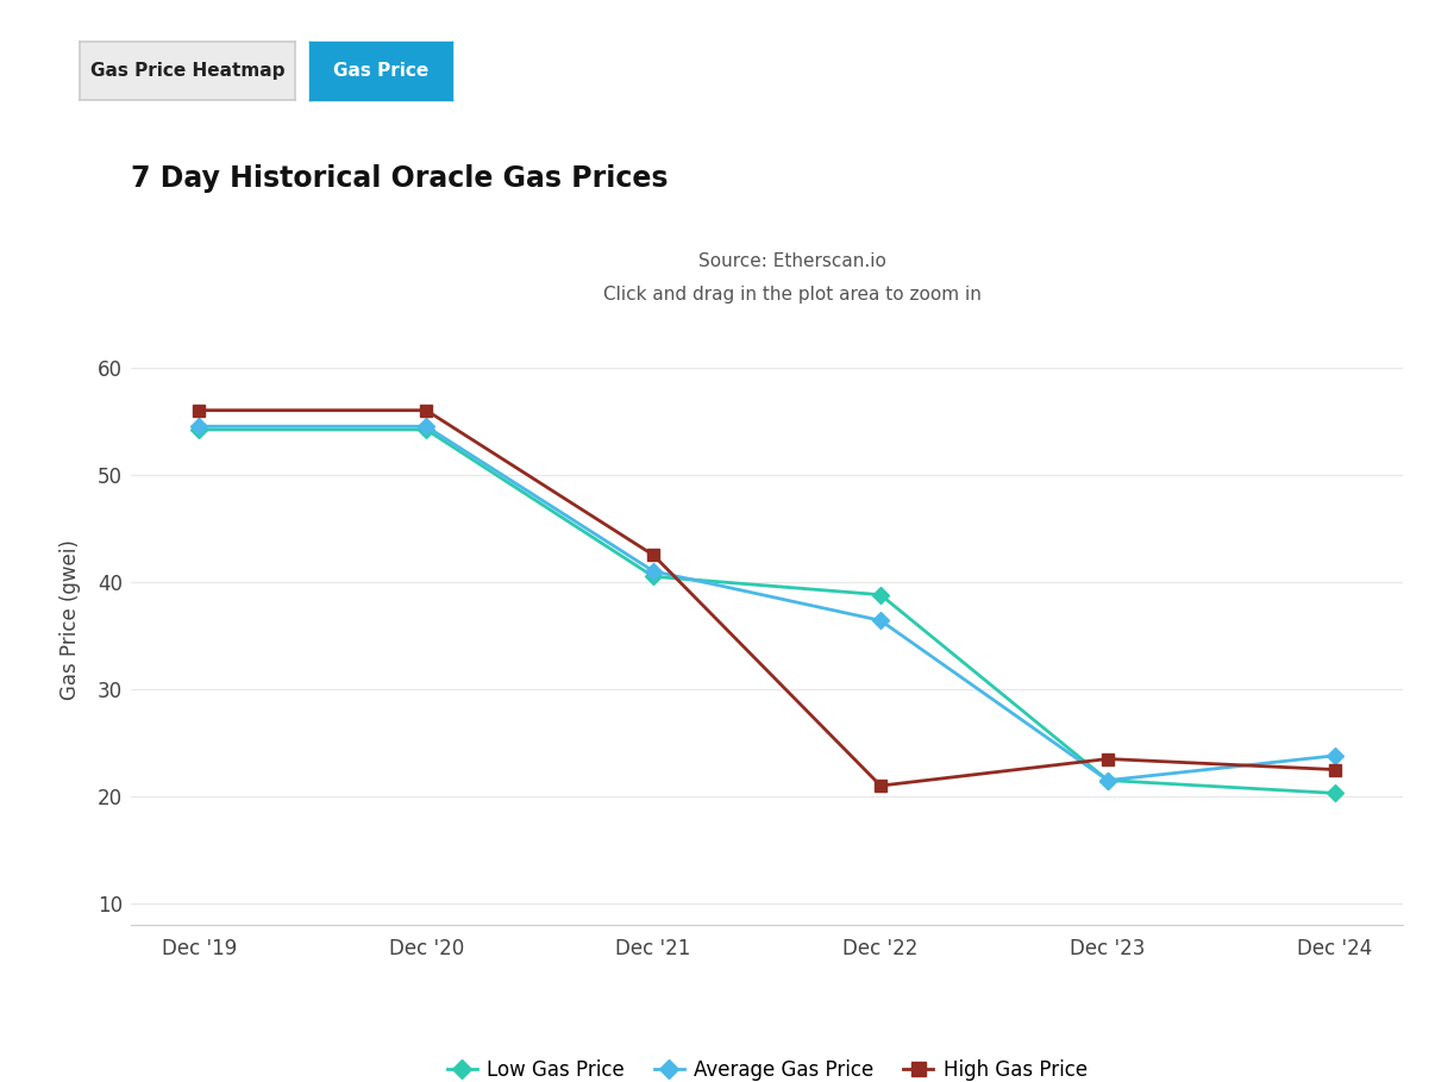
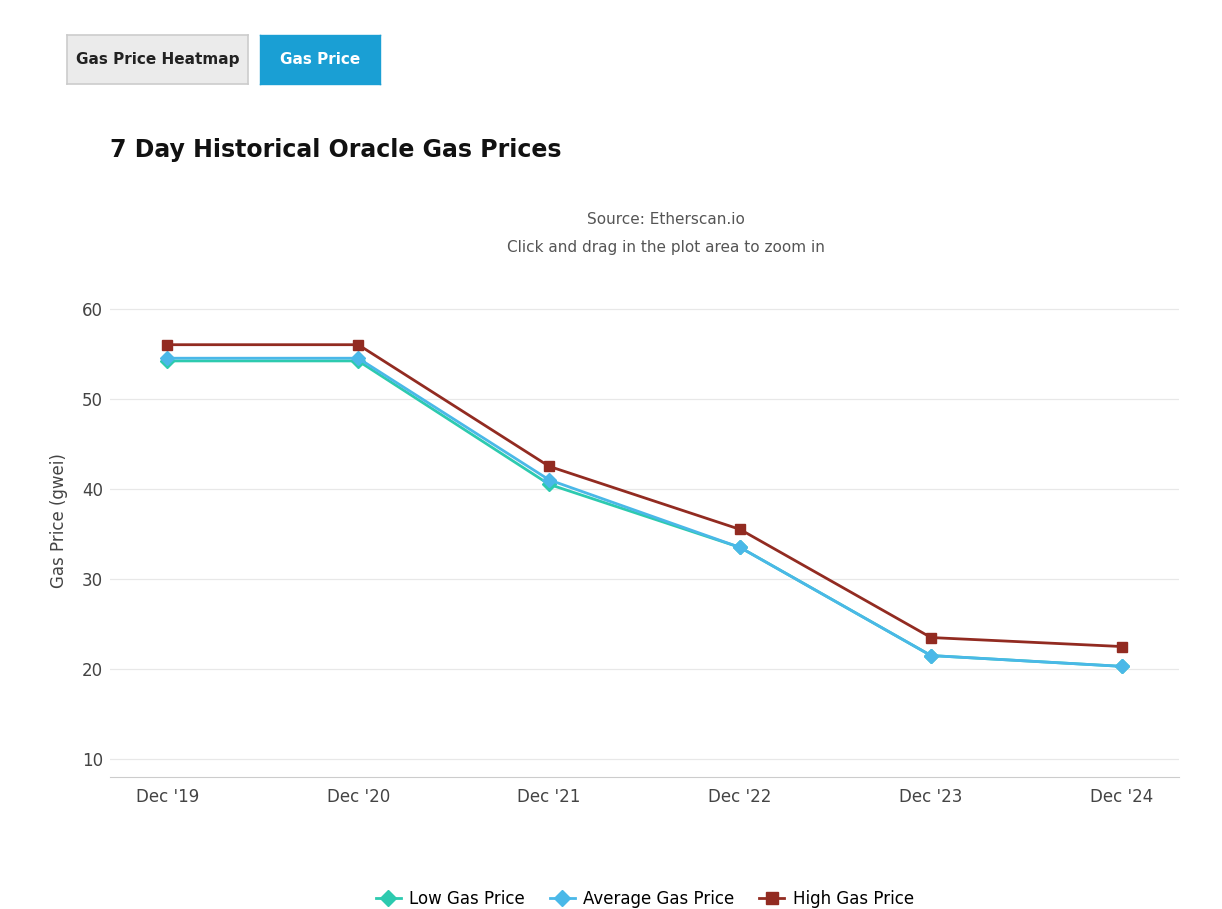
Low Gas Price/Dec '22: 38.8 -> 33.5
Average Gas Price/Dec '22: 36.4 -> 33.5
High Gas Price/Dec '22: 21.0 -> 35.5
Average Gas Price/Dec '24: 23.8 -> 20.3
